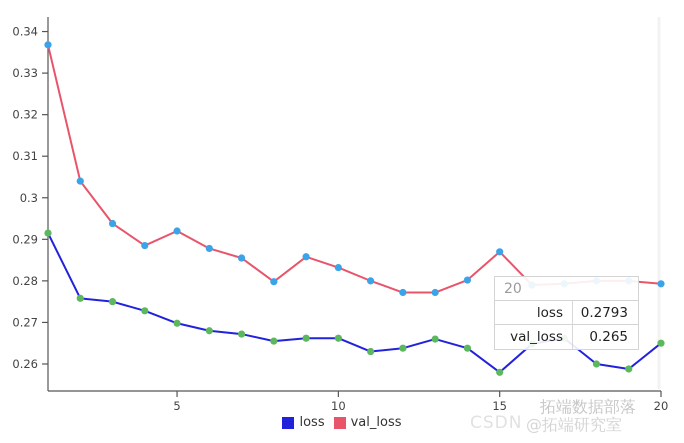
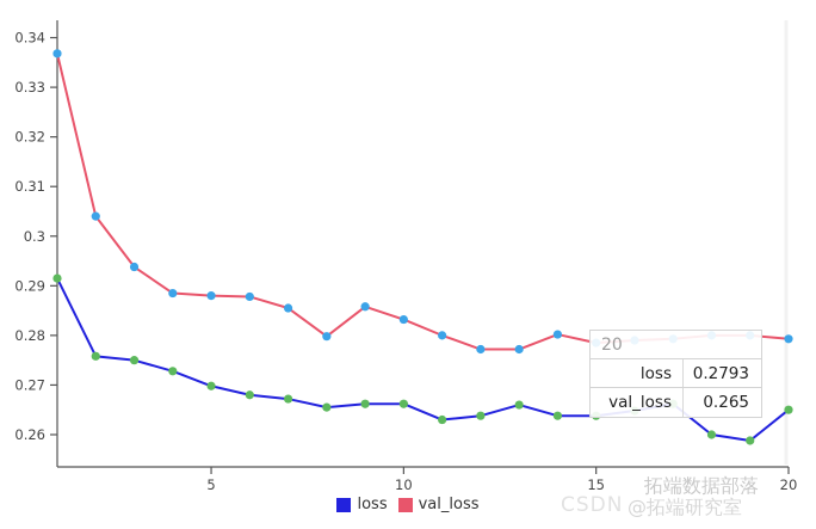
val_loss/5: 0.292 -> 0.288
loss/15: 0.258 -> 0.264
val_loss/15: 0.287 -> 0.279
